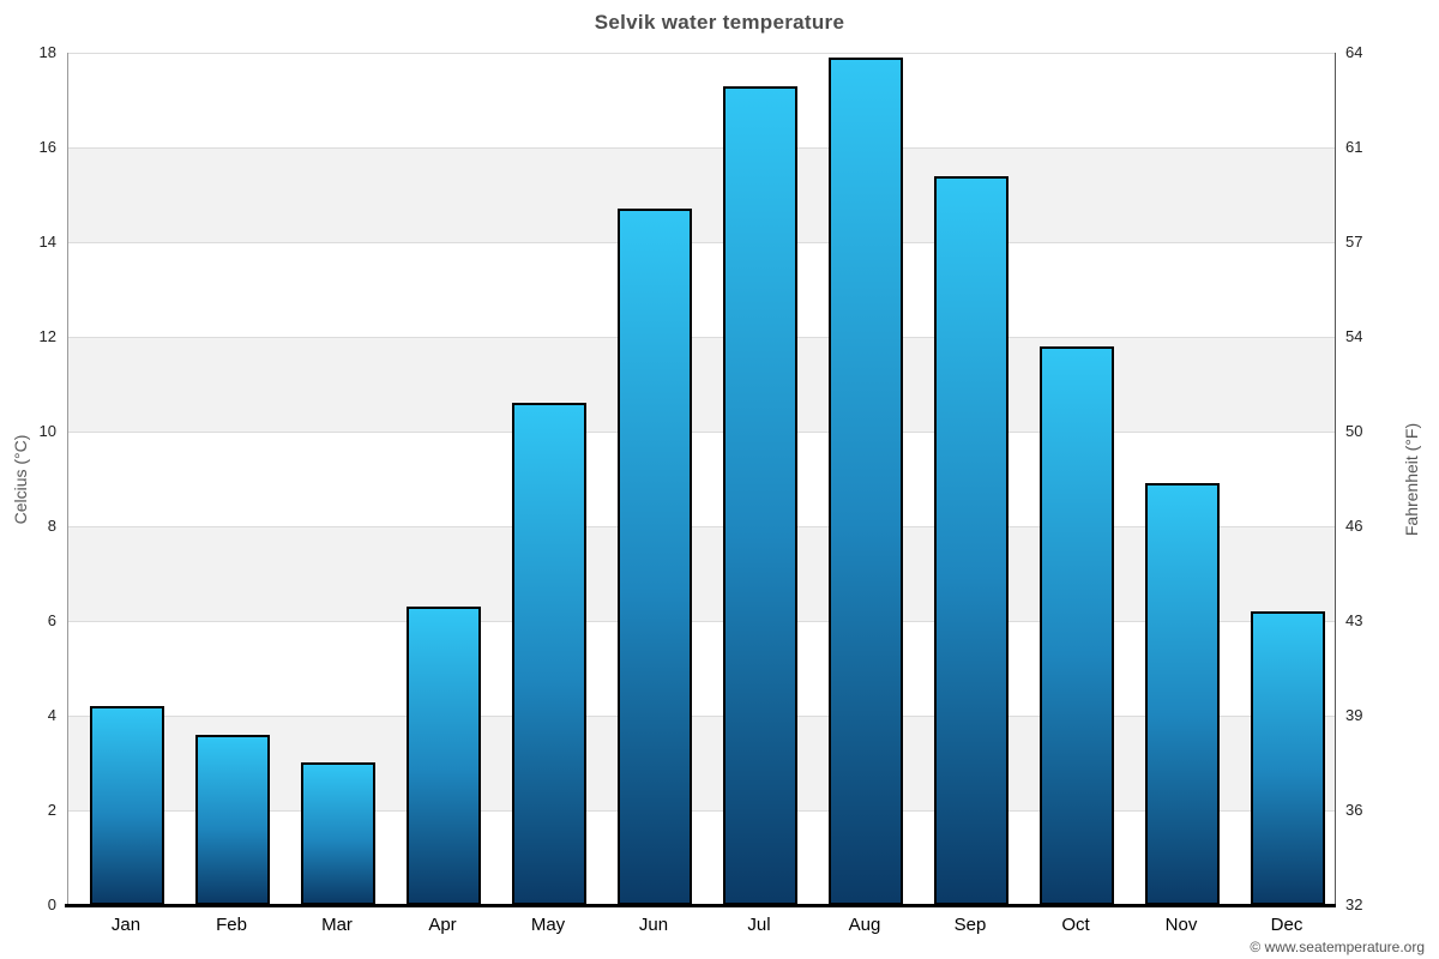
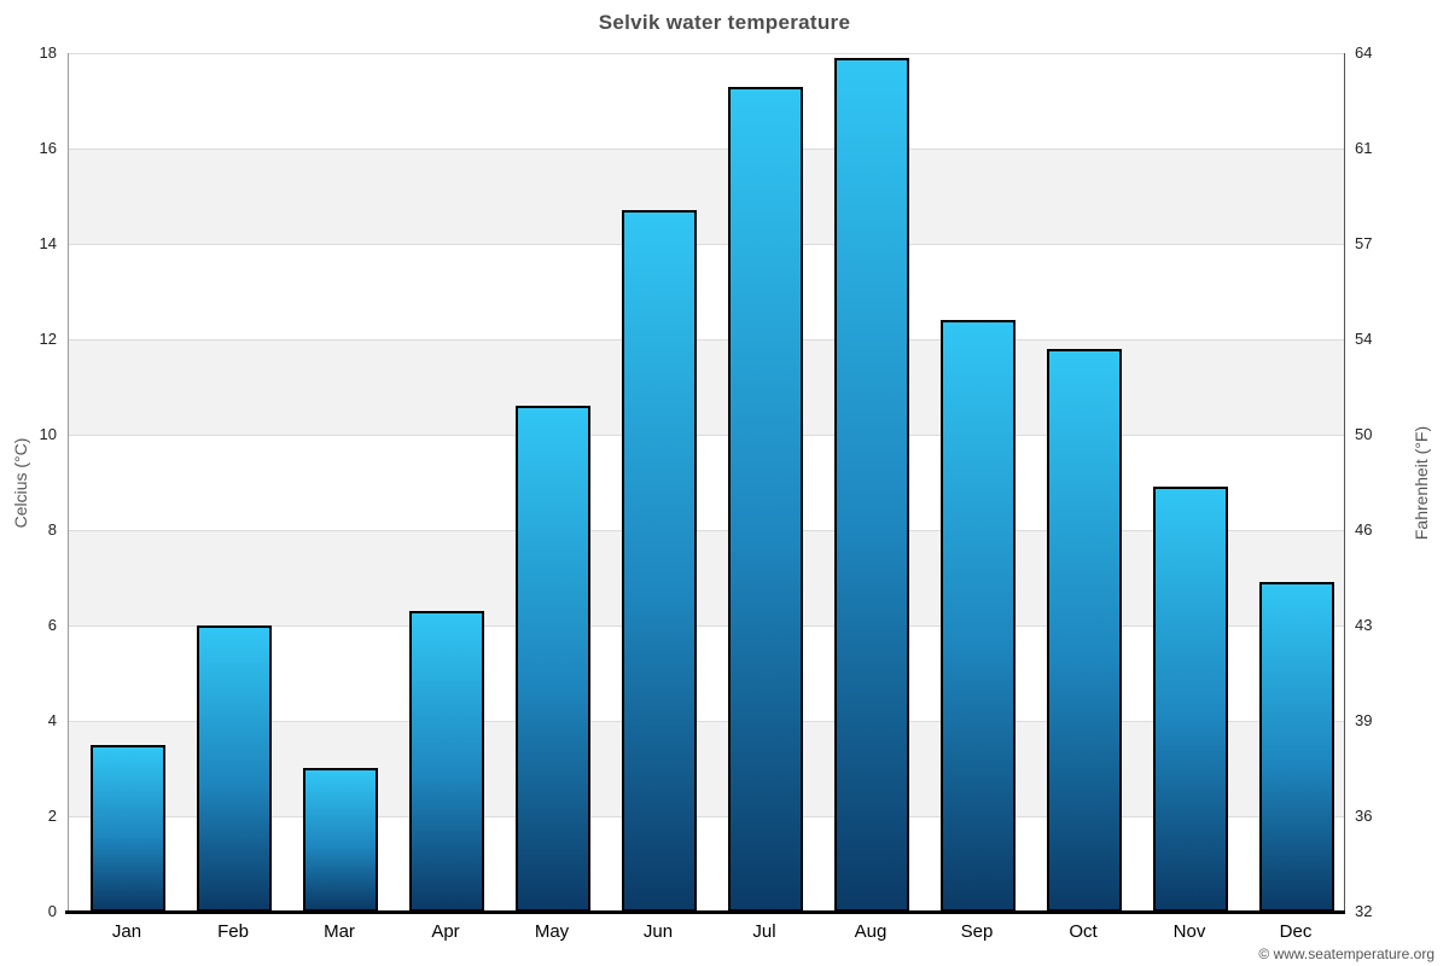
Jan: 4.2 -> 3.5
Feb: 3.6 -> 6.0
Sep: 15.4 -> 12.4
Dec: 6.2 -> 6.9
